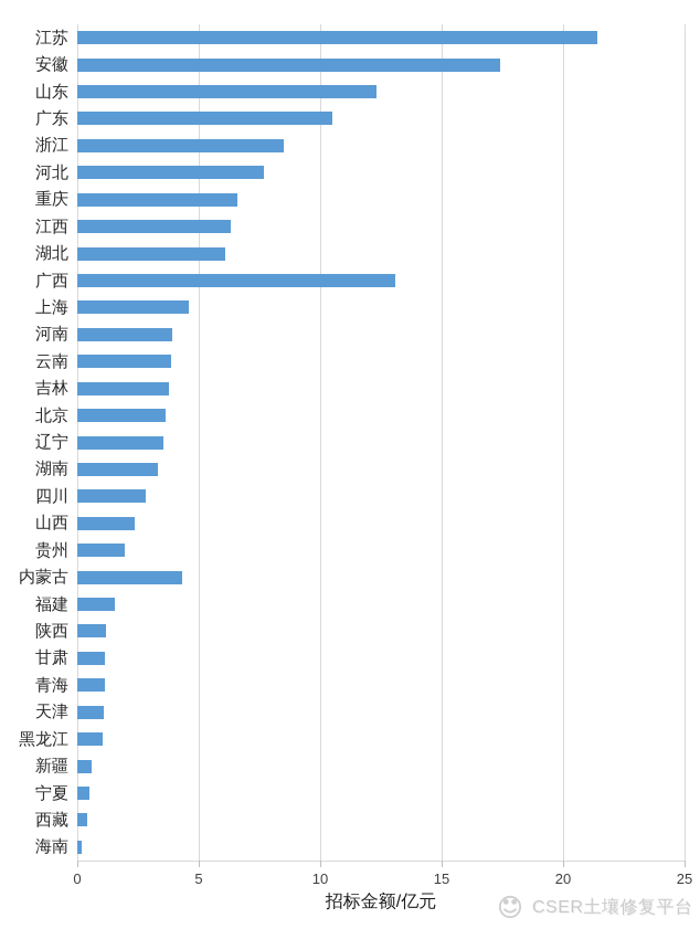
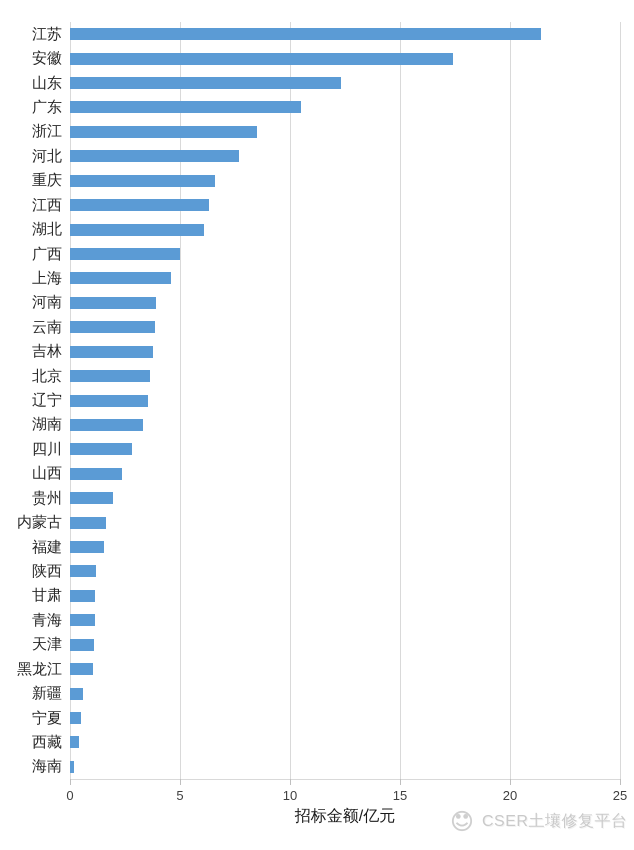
广西: 13.1 -> 5.0
内蒙古: 4.3 -> 1.6
